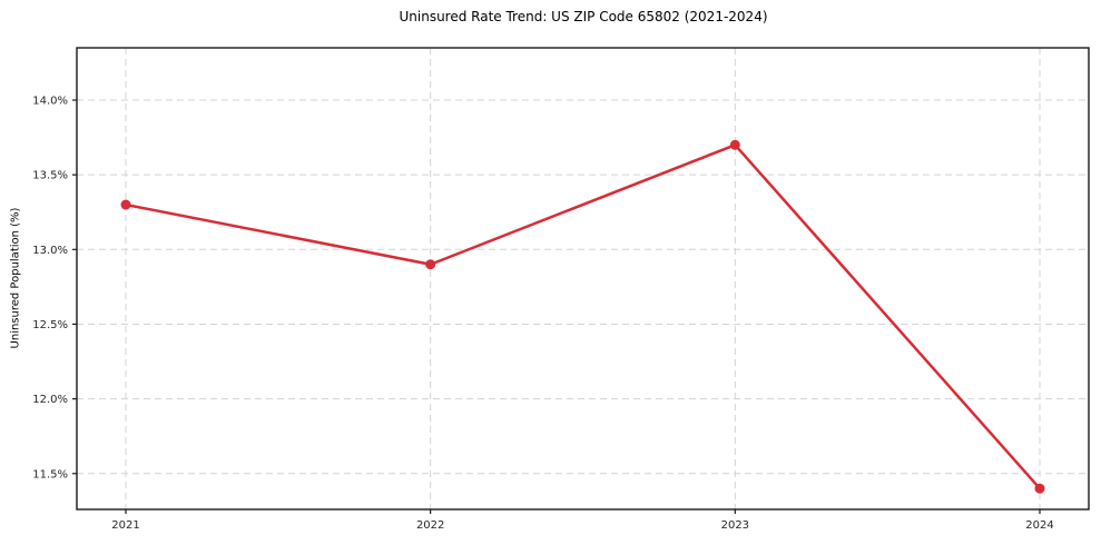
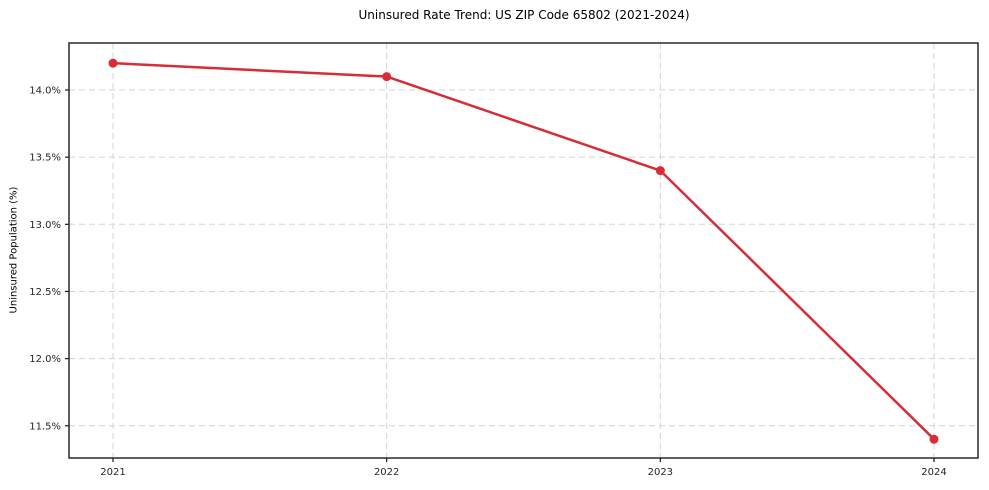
2021: 13.3% -> 14.2%
2022: 12.9% -> 14.1%
2023: 13.7% -> 13.4%
